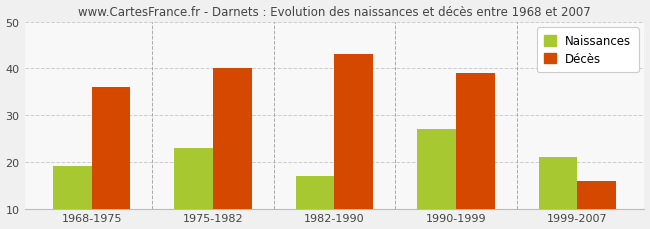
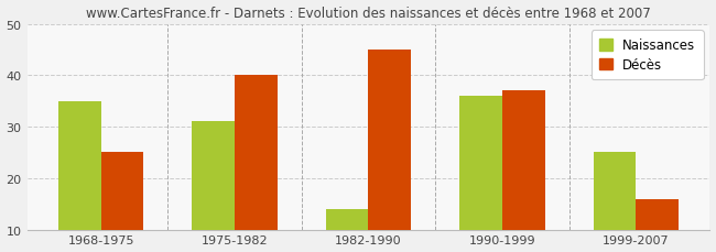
Naissances/1968-1975: 19 -> 35
Décès/1968-1975: 36 -> 25
Naissances/1975-1982: 23 -> 31
Naissances/1982-1990: 17 -> 14
Décès/1982-1990: 43 -> 45
Naissances/1990-1999: 27 -> 36
Décès/1990-1999: 39 -> 37
Naissances/1999-2007: 21 -> 25
